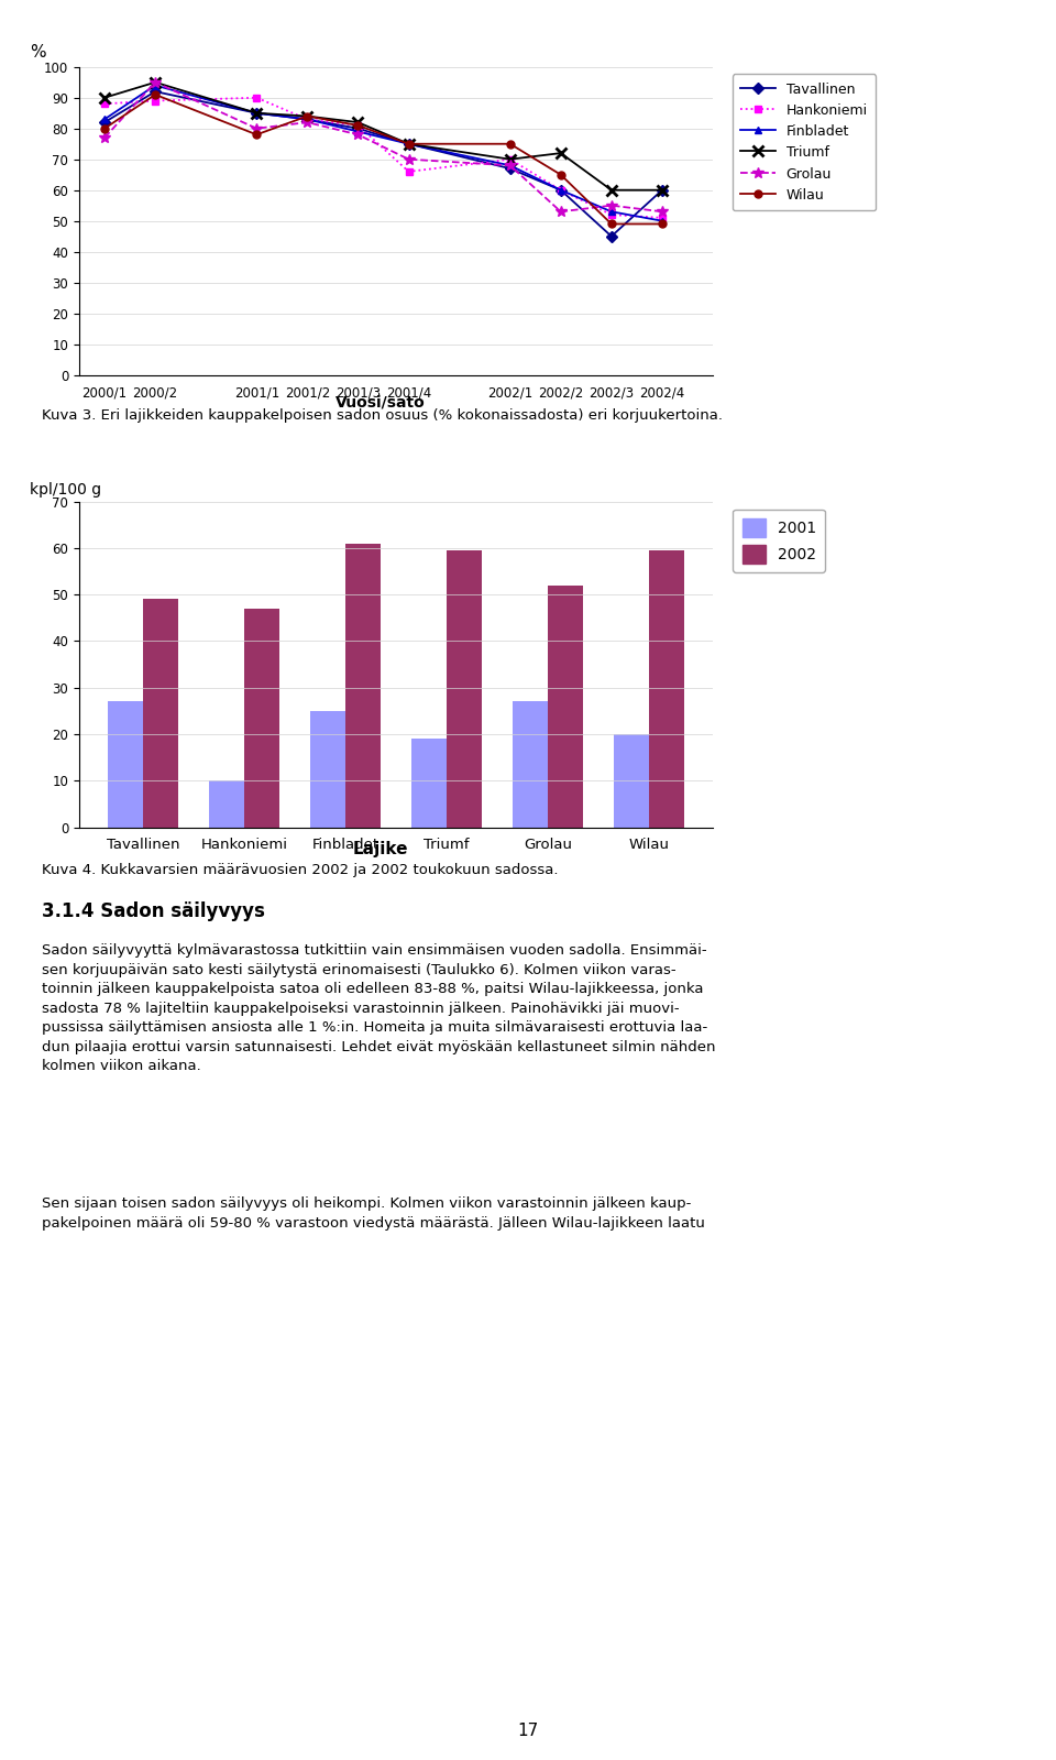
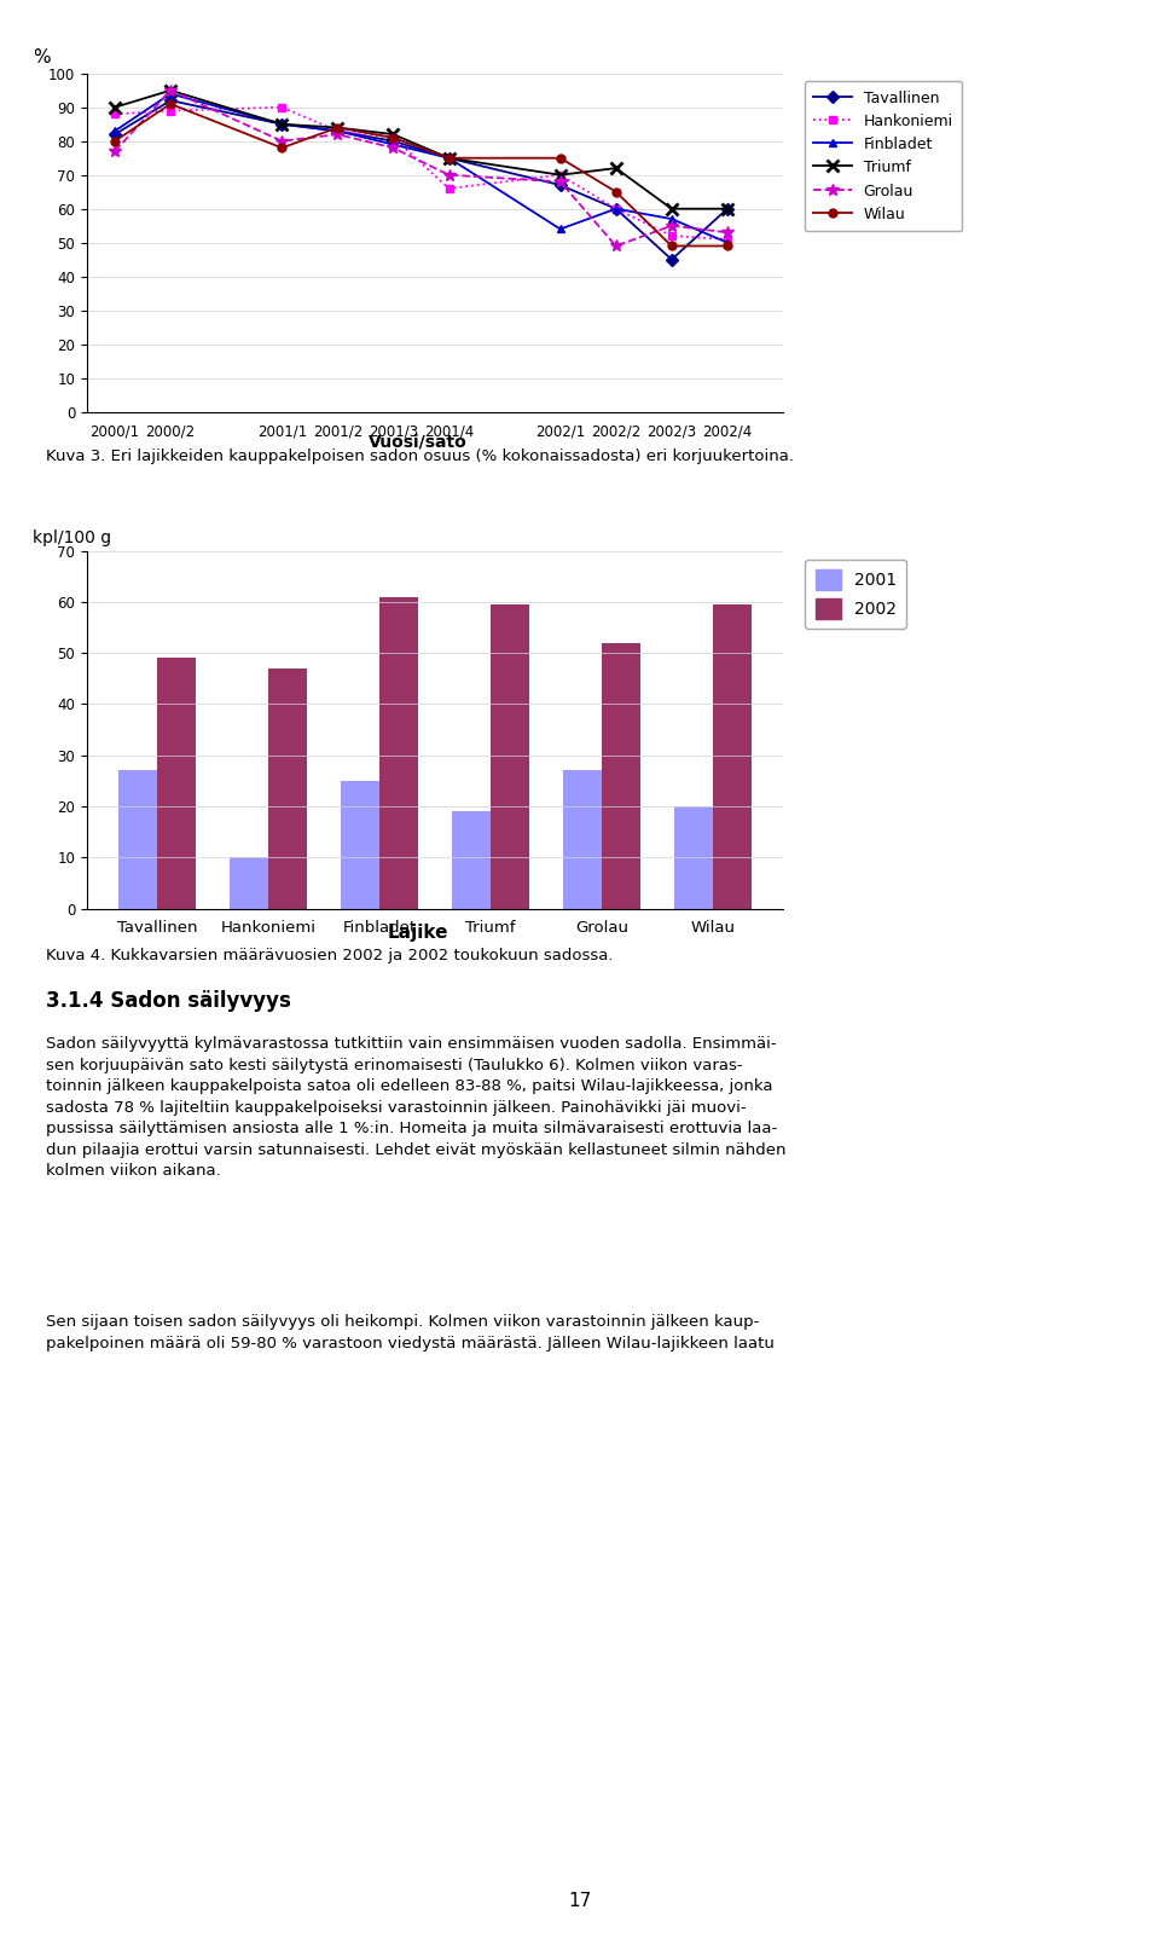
Finbladet/2002/1: 68 -> 54
Grolau/2002/2: 53 -> 49
Finbladet/2002/3: 53 -> 57
